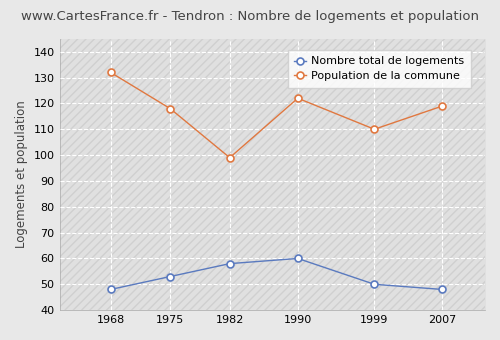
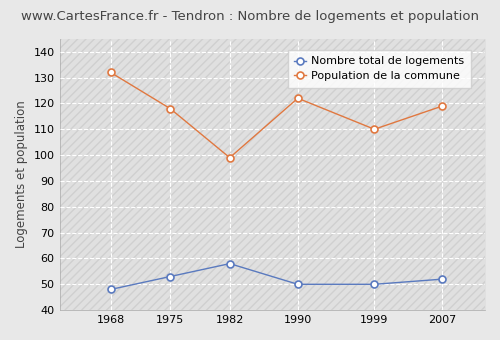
Nombre total de logements/1990: 60 -> 50
Nombre total de logements/2007: 48 -> 52
